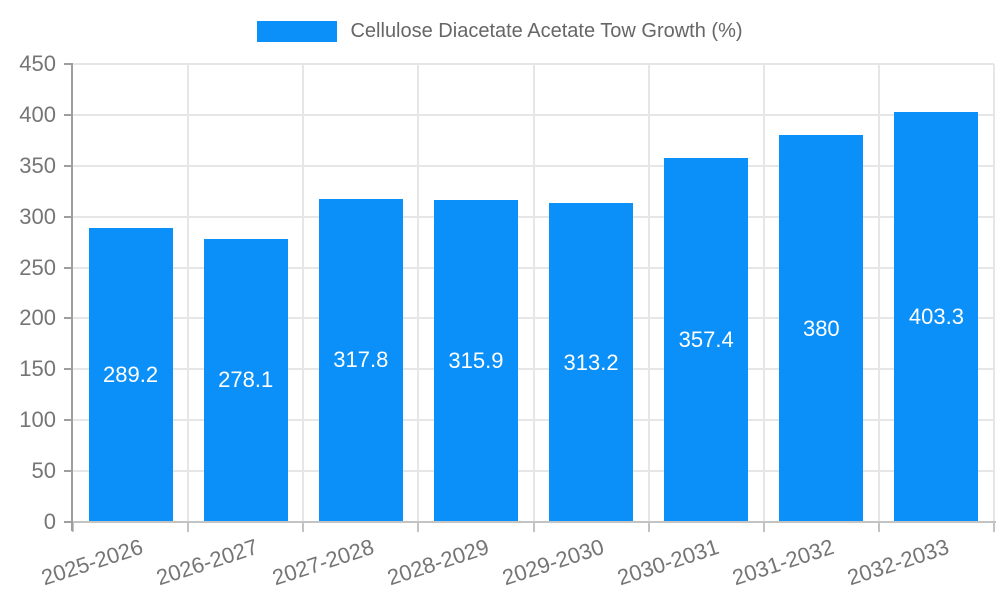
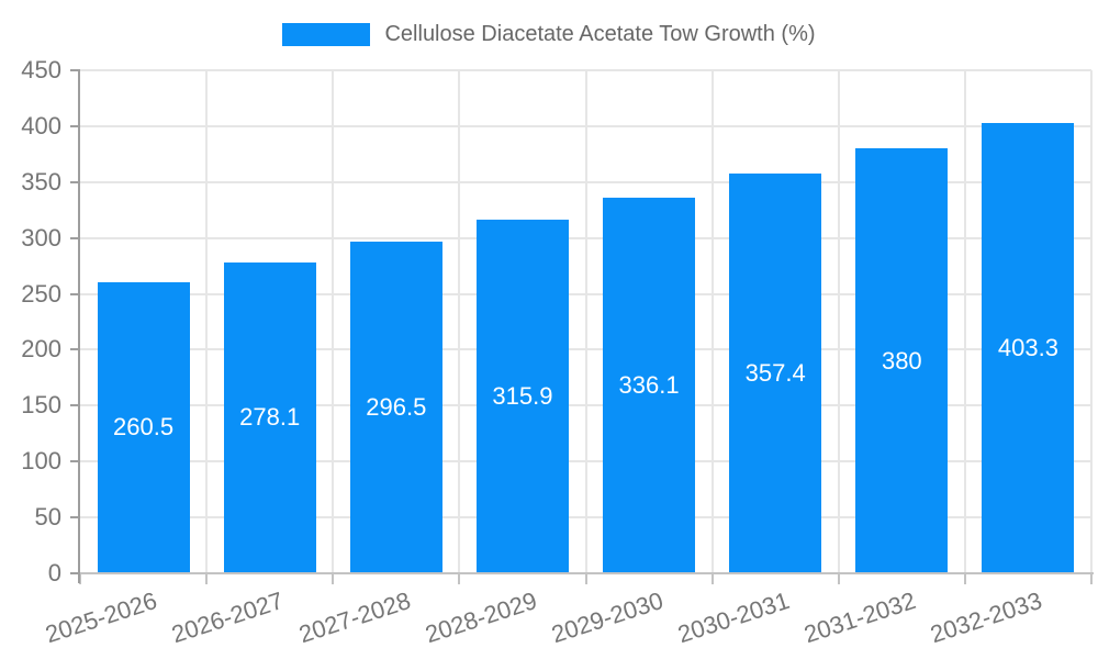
2025-2026: 289.2 -> 260.5
2027-2028: 317.8 -> 296.5
2029-2030: 313.2 -> 336.1
